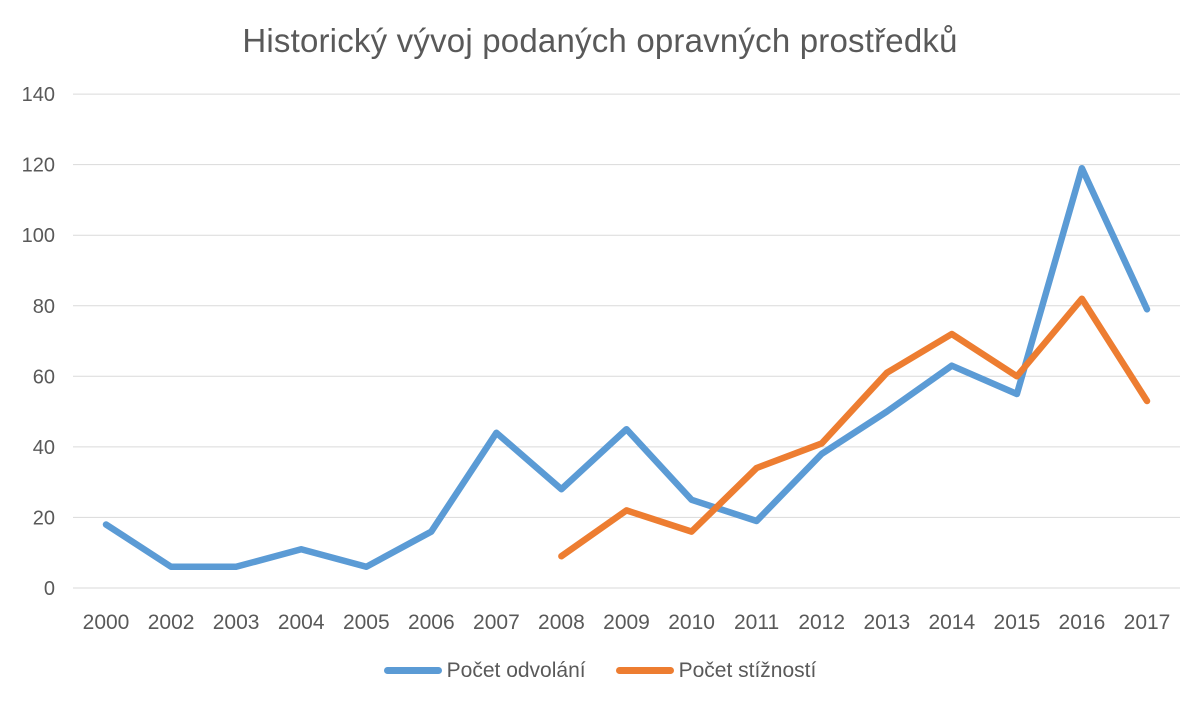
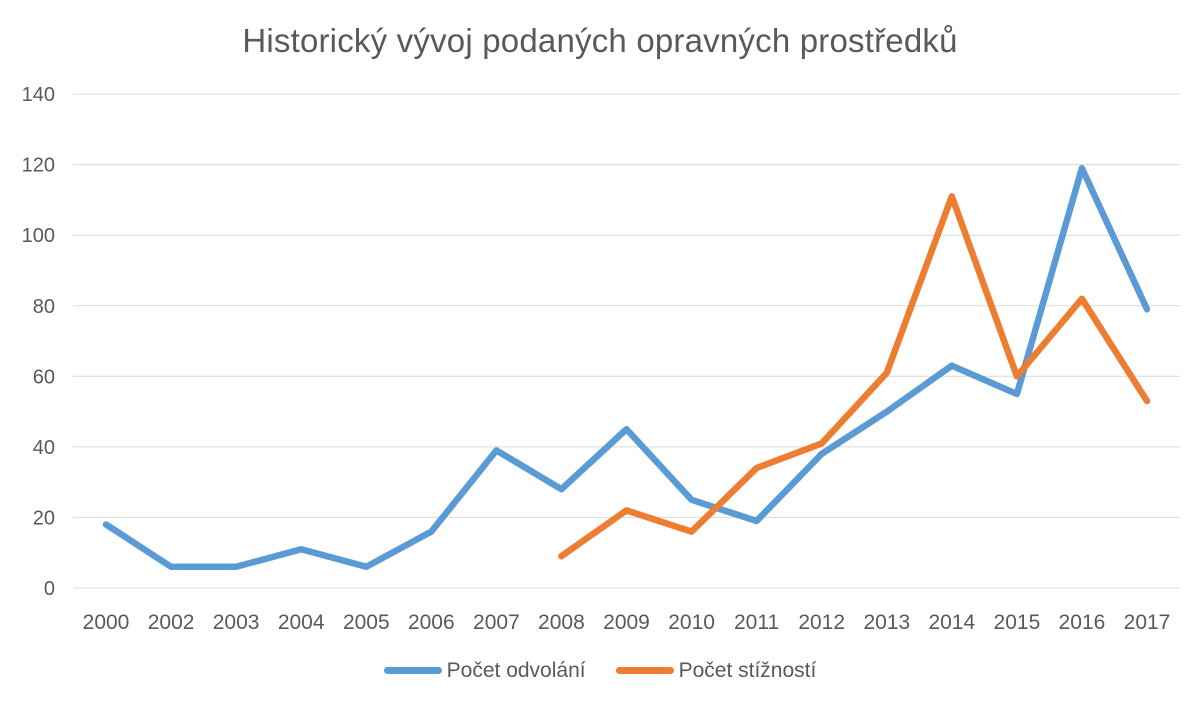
Počet odvolání/2007: 44 -> 39
Počet stížností/2014: 72 -> 111
